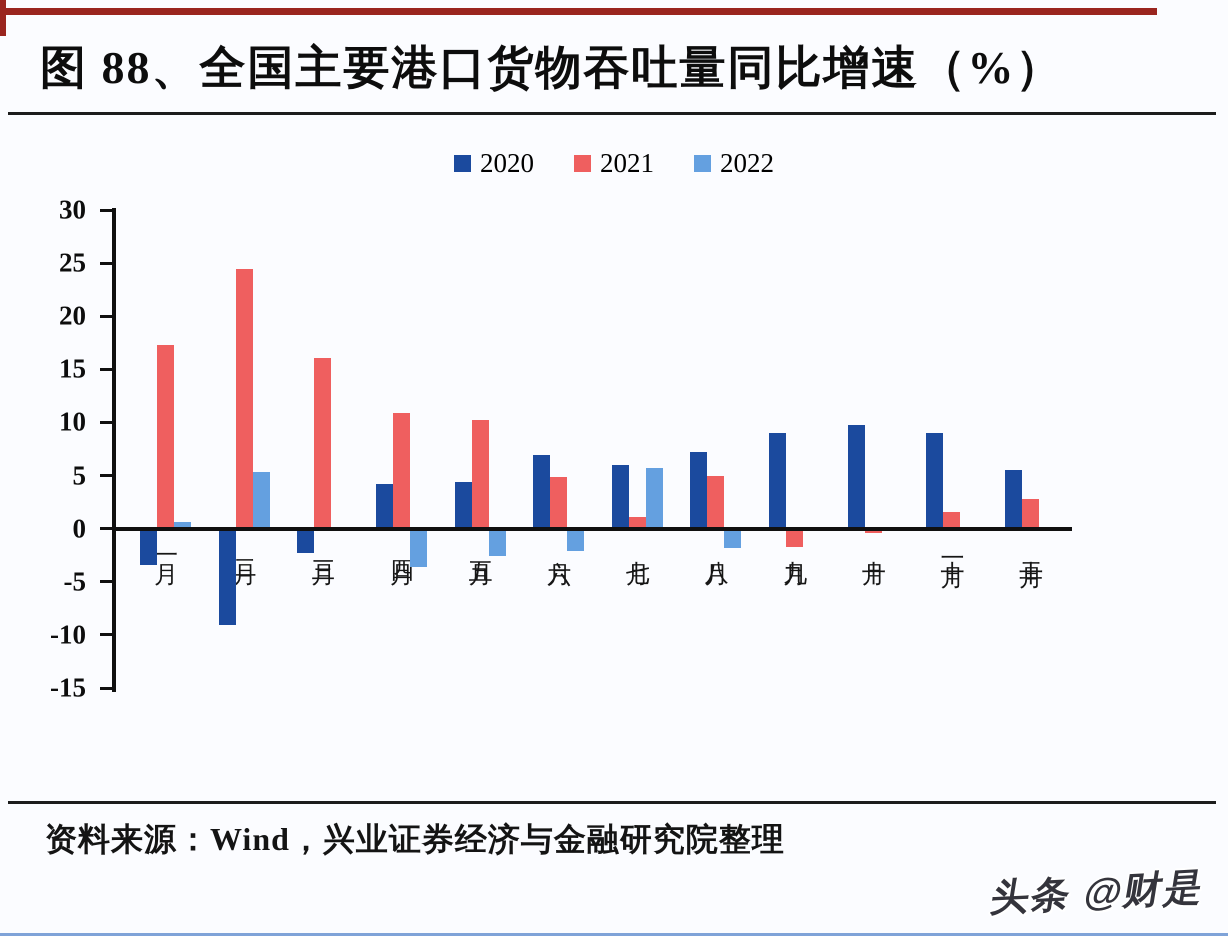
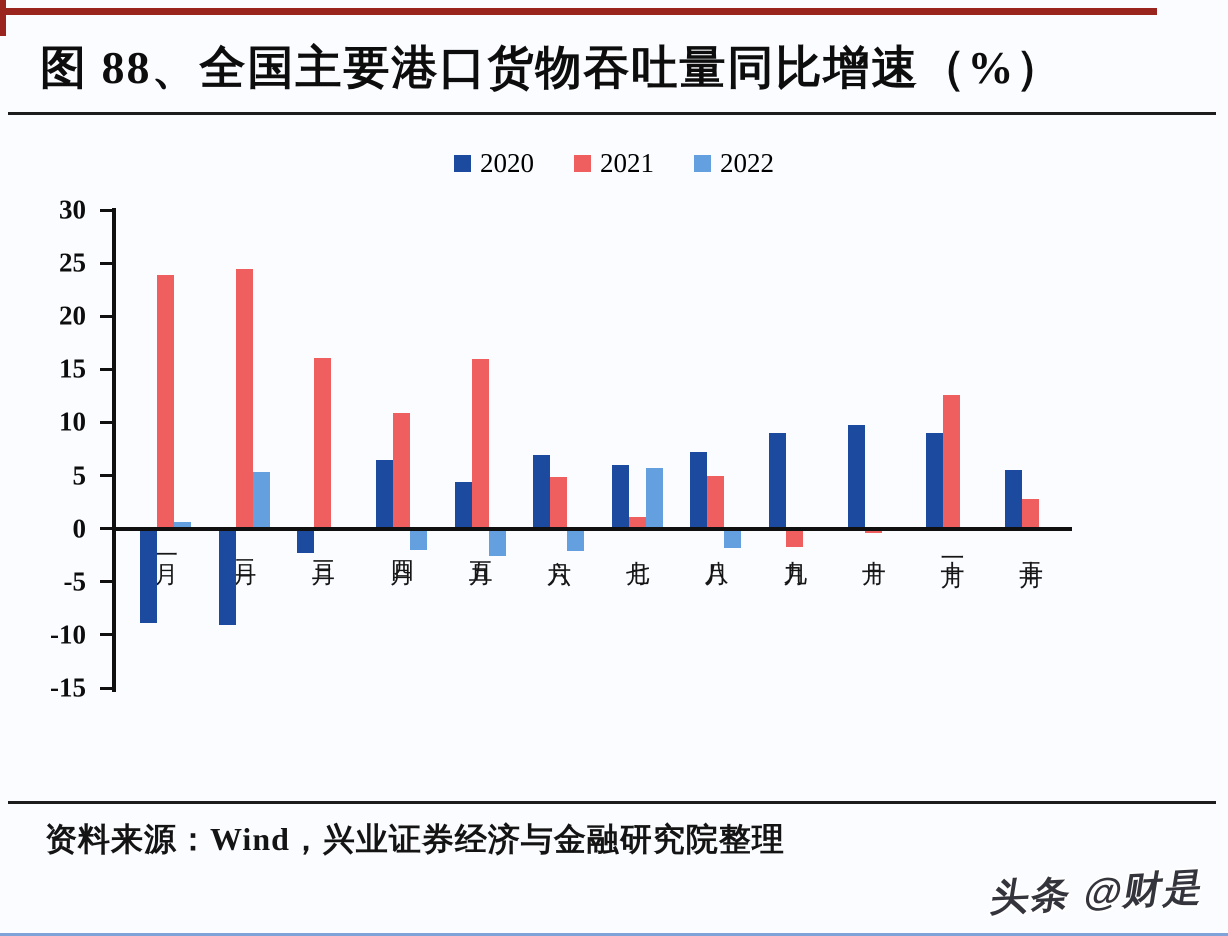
2020/一月: -3.4 -> -8.9
2021/一月: 17.3 -> 23.9
2020/四月: 4.2 -> 6.5
2022/四月: -3.6 -> -2.0
2021/五月: 10.2 -> 16.0
2021/十一月: 1.6 -> 12.6
